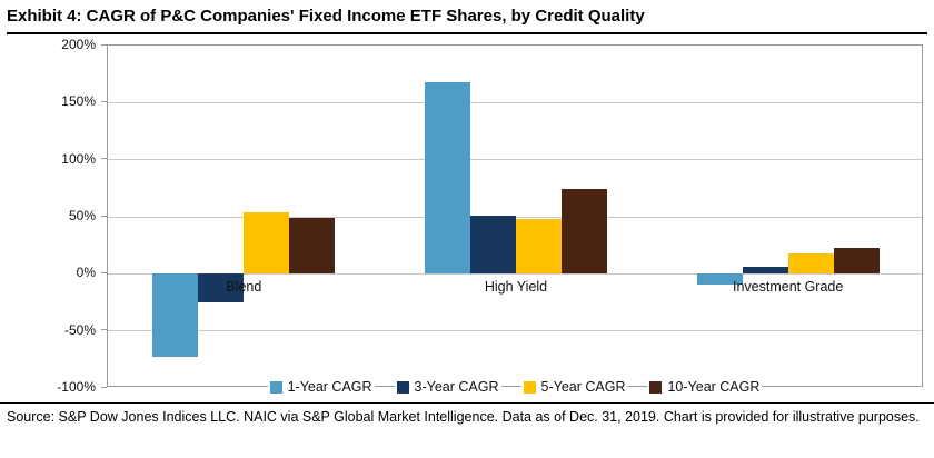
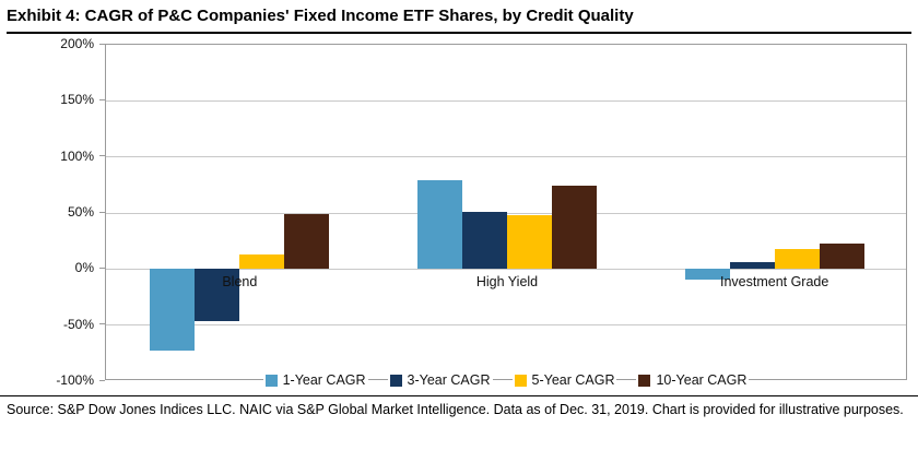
3-Year CAGR/Blend: -25% -> -46%
5-Year CAGR/Blend: 54% -> 13%
1-Year CAGR/High Yield: 168% -> 79%
